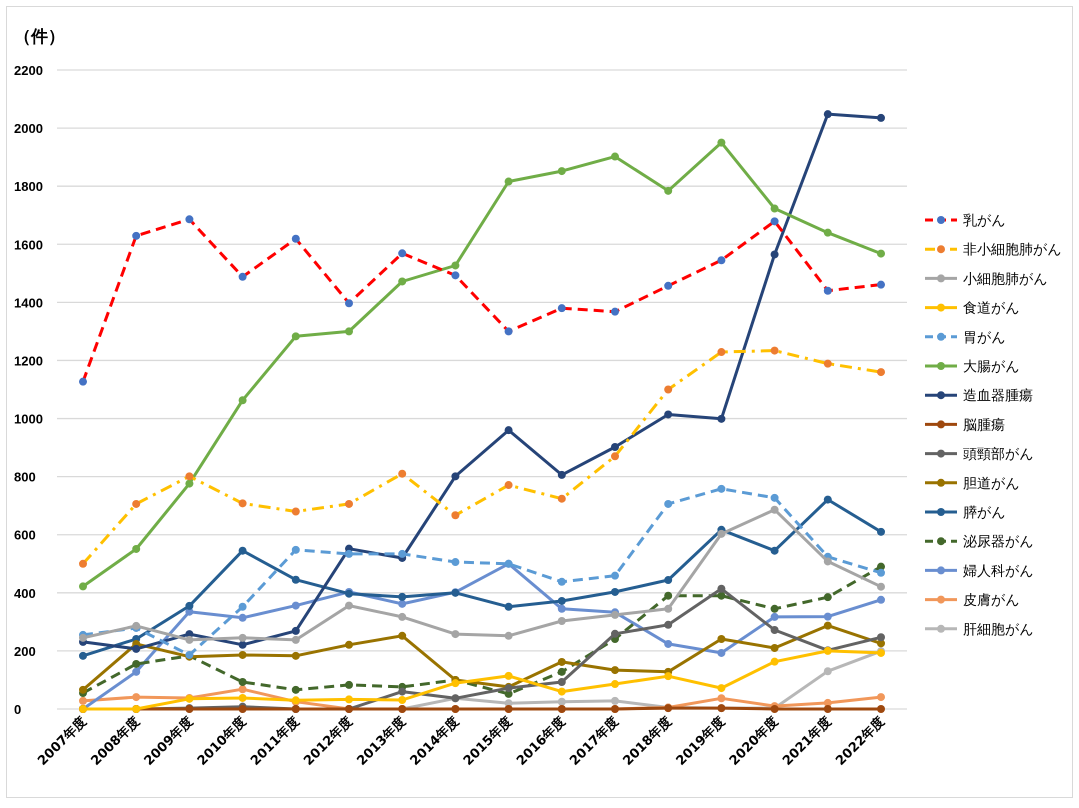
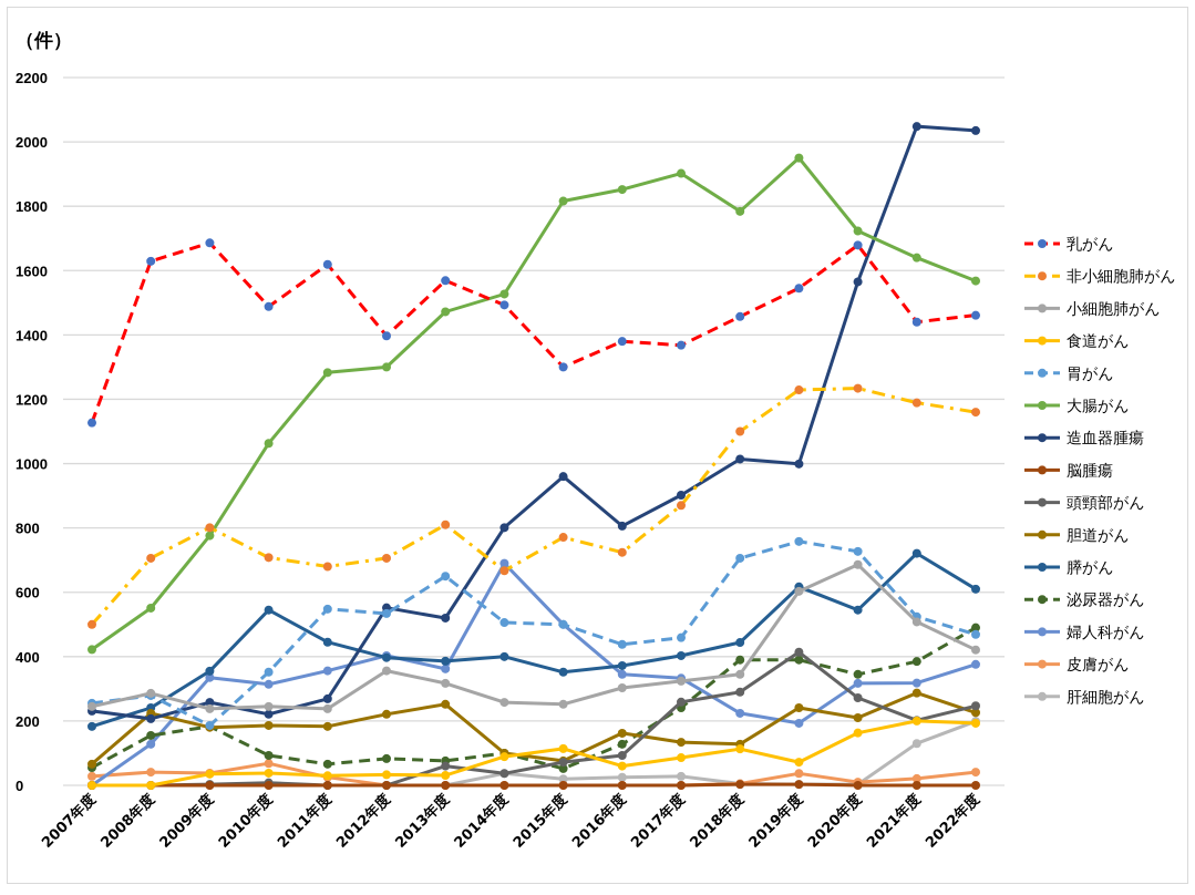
胃がん/2013年度: 530 -> 650
婦人科がん/2014年度: 400 -> 690
